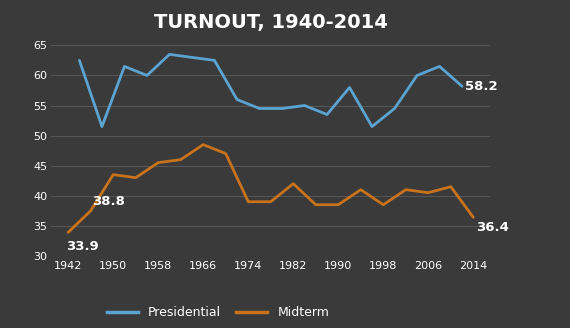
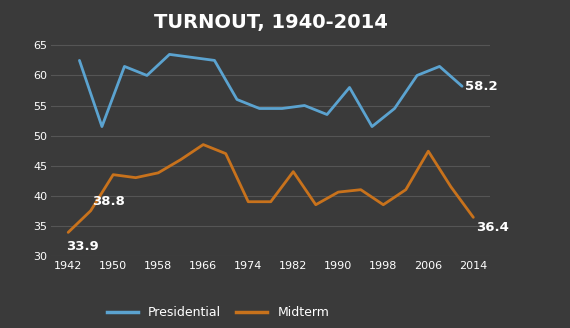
Midterm/1958: 45.5 -> 43.8
Midterm/1982: 42.0 -> 44.0
Midterm/1990: 38.5 -> 40.6
Midterm/2006: 40.5 -> 47.4
